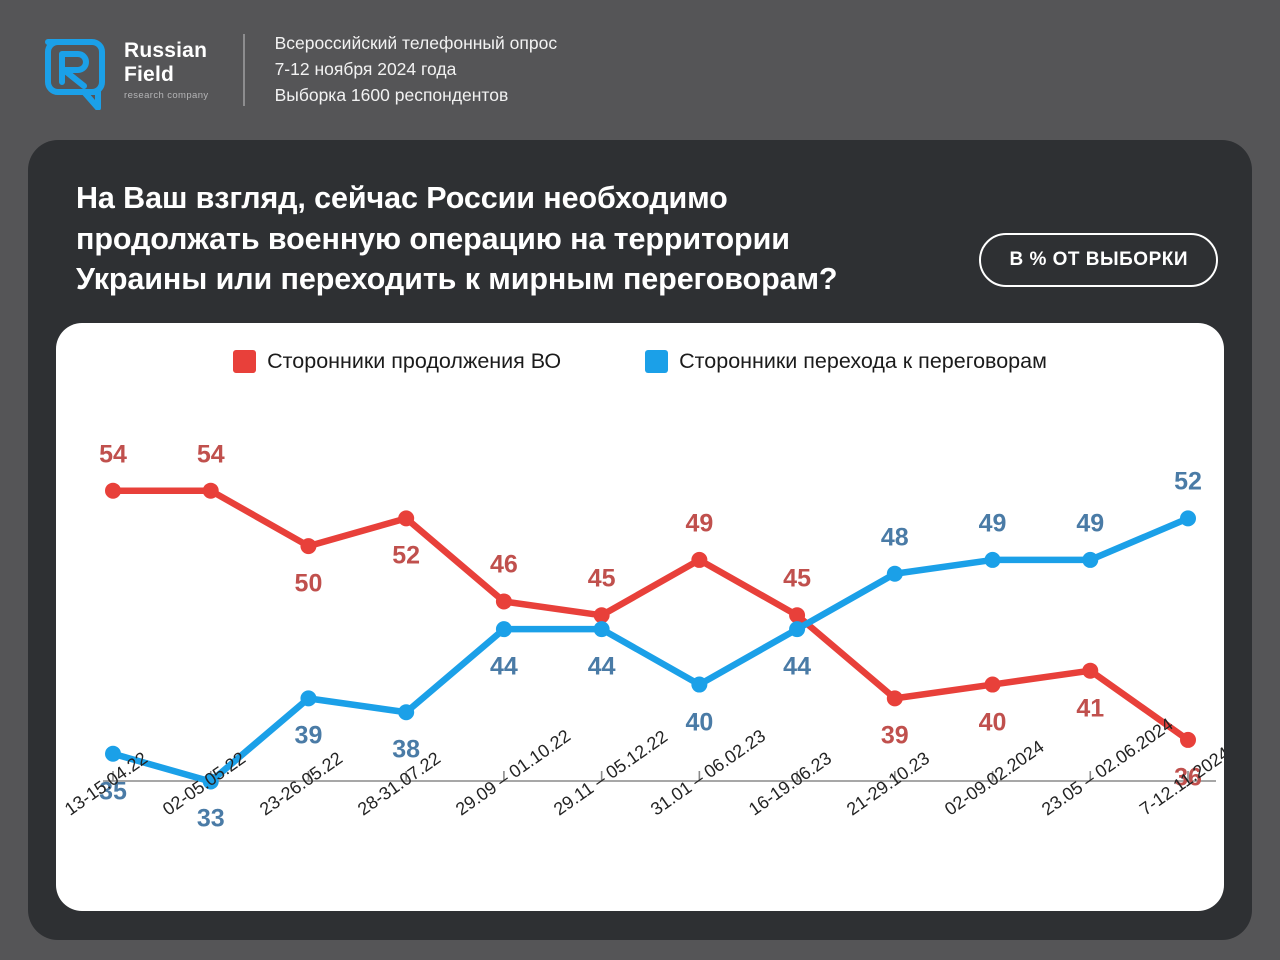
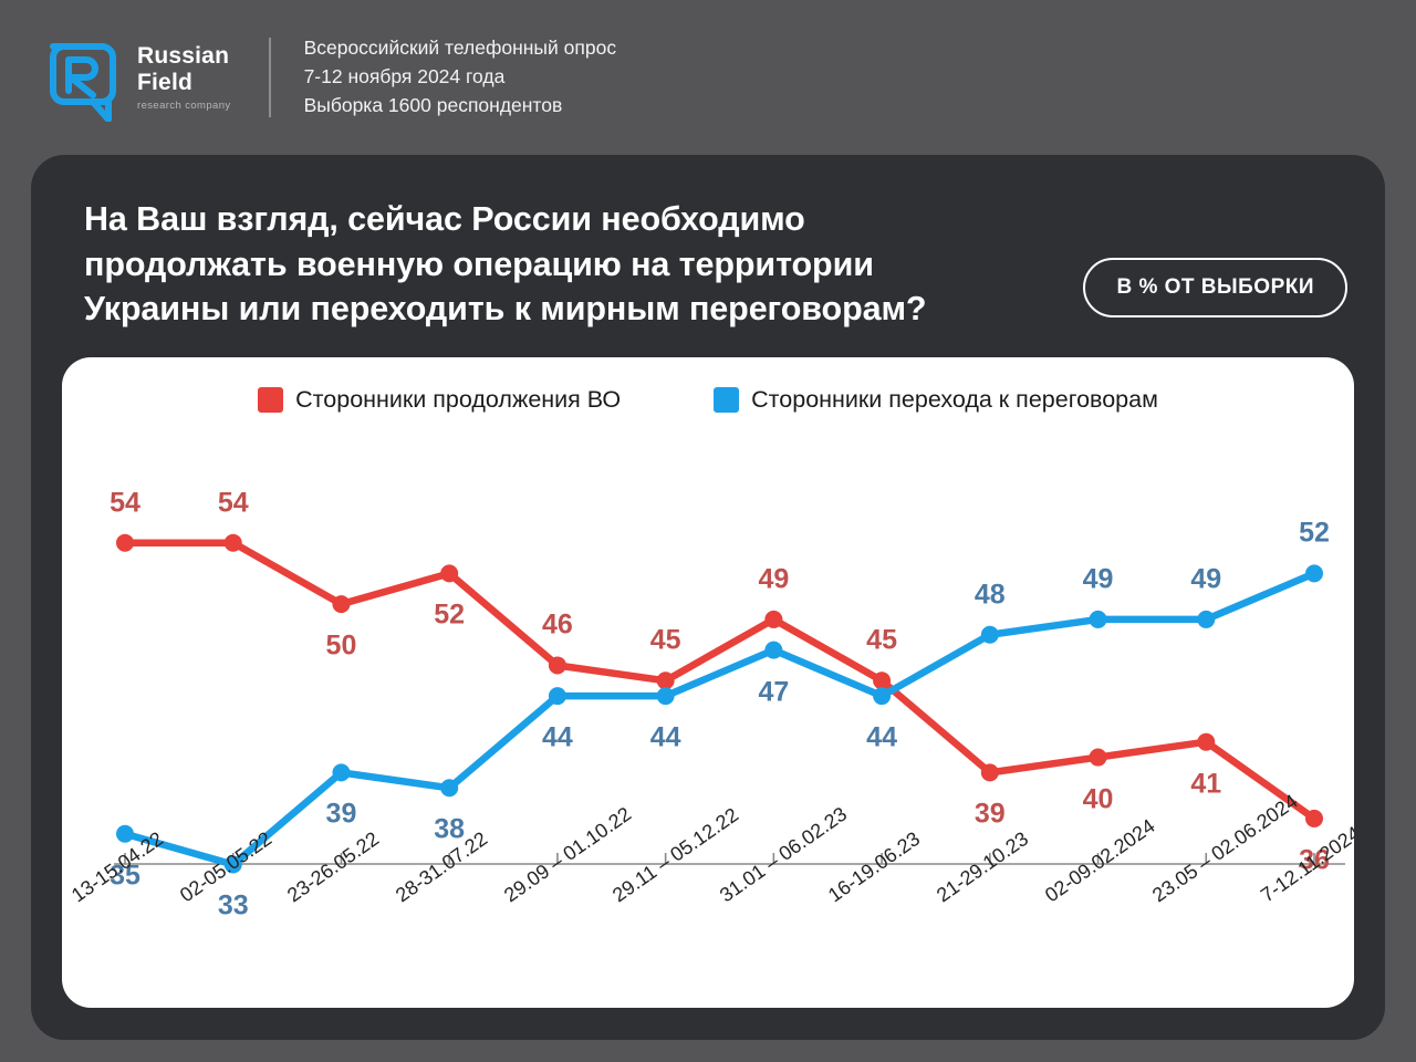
Сторонники перехода к переговорам/31.01 – 06.02.23: 40 -> 47
